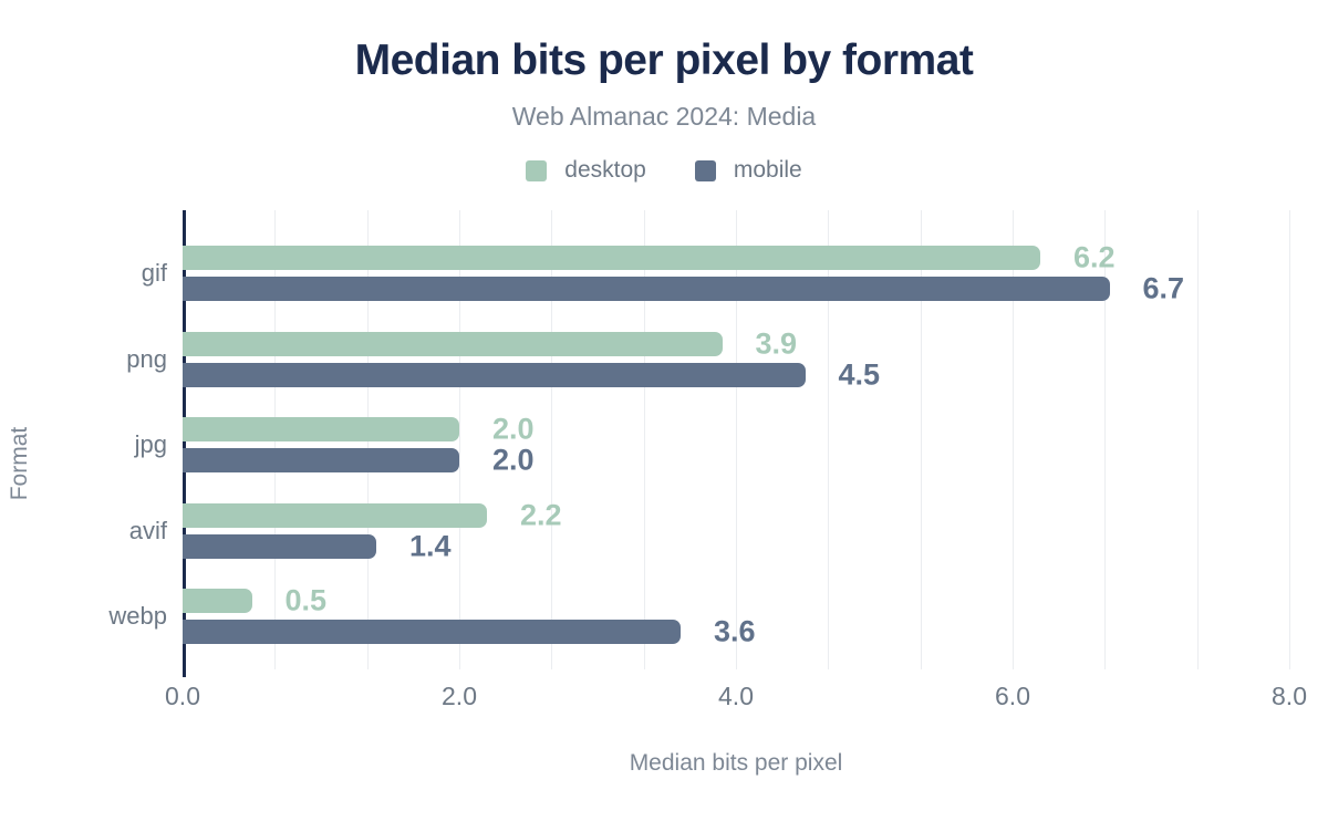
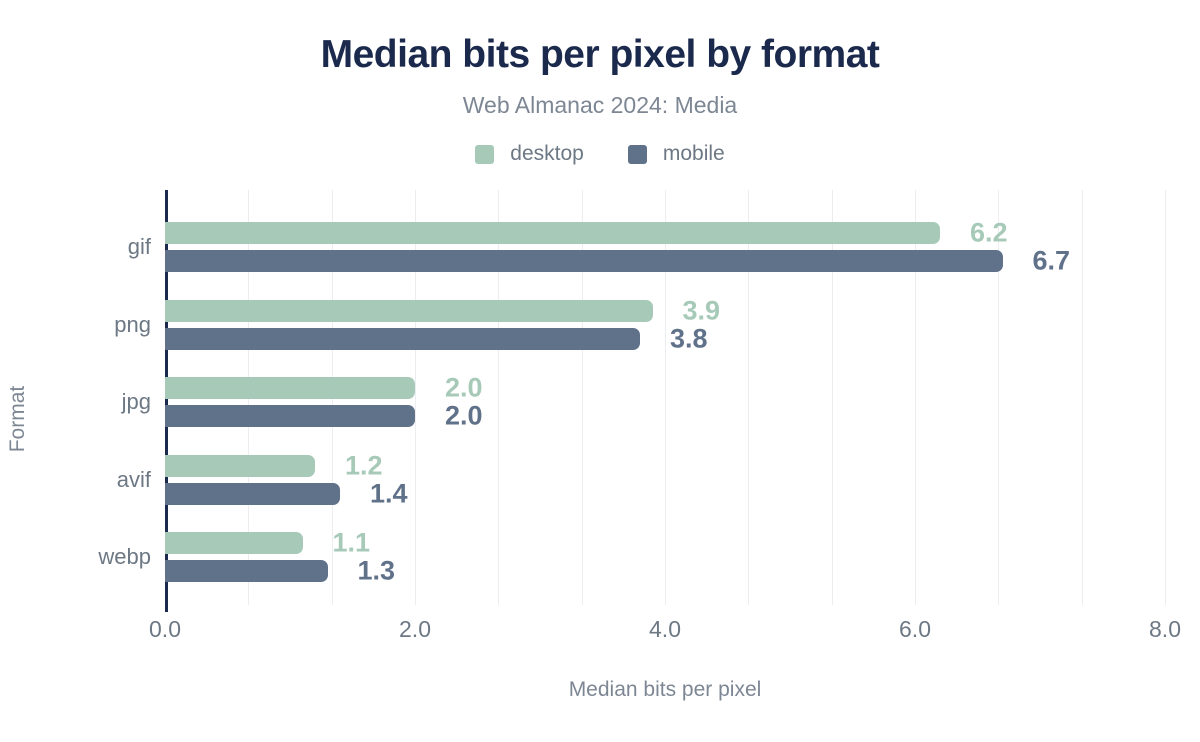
mobile/png: 4.5 -> 3.8
desktop/avif: 2.2 -> 1.2
desktop/webp: 0.5 -> 1.1
mobile/webp: 3.6 -> 1.3
